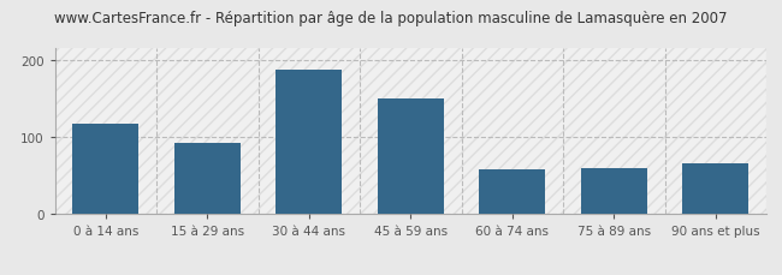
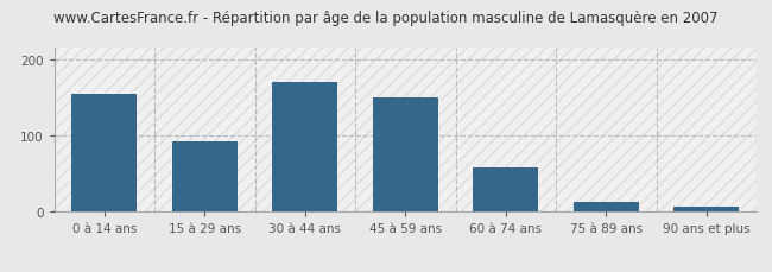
0 à 14 ans: 118 -> 155
30 à 44 ans: 188 -> 170
75 à 89 ans: 60 -> 13
90 ans et plus: 66 -> 7
